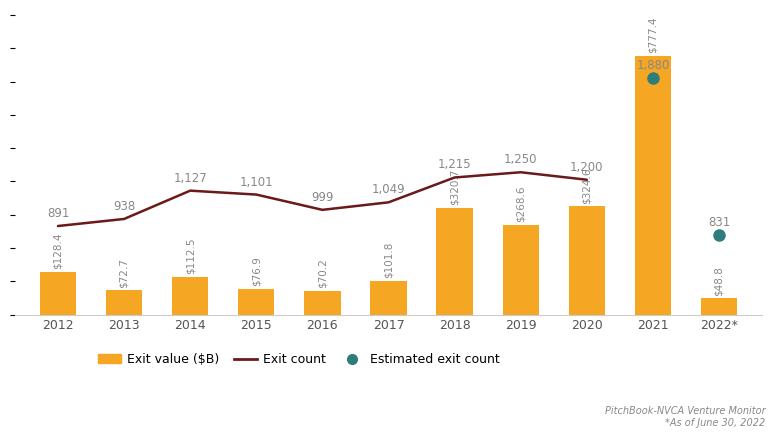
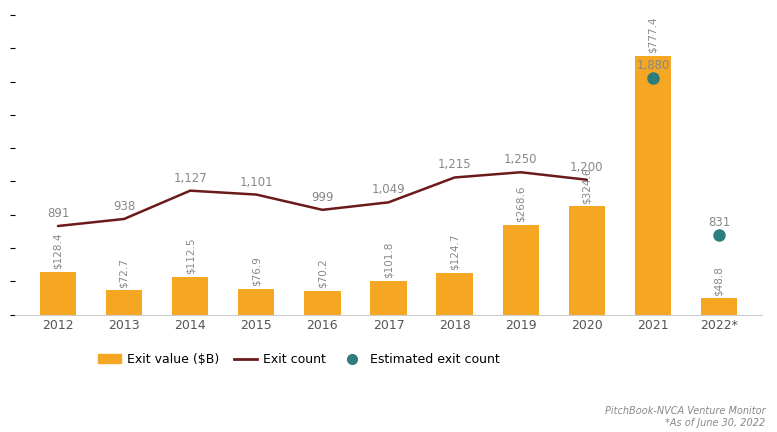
Exit value ($B)/2018: $320.7 -> $124.7
